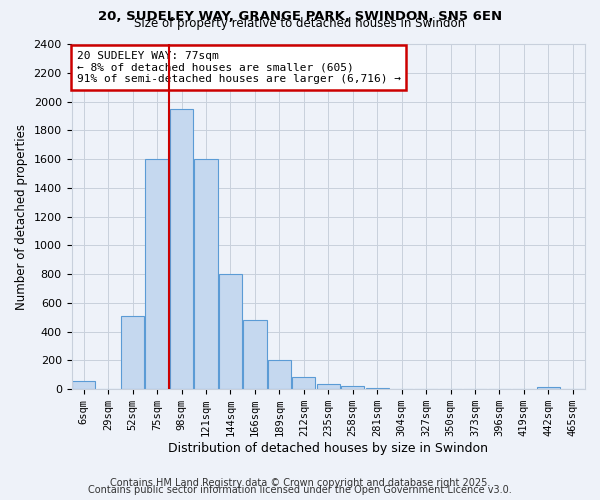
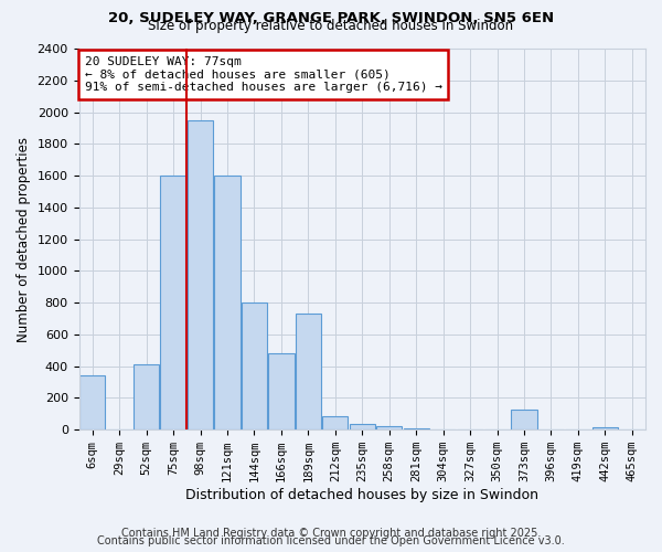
6sqm: 60 -> 340
52sqm: 510 -> 410
189sqm: 200 -> 730
373sqm: 0 -> 130
